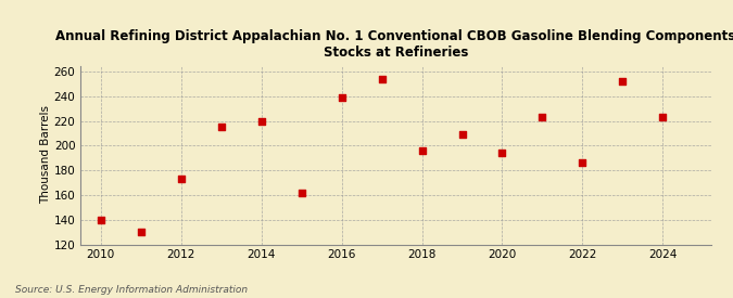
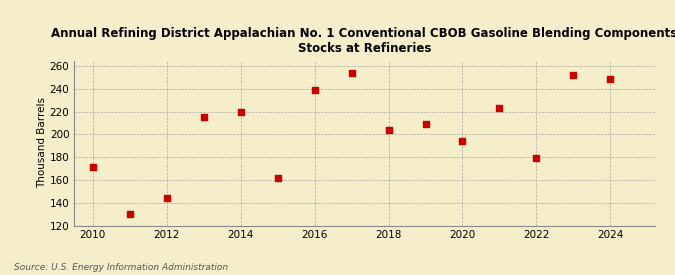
2010: 140 -> 171
2012: 173 -> 144
2018: 196 -> 204
2022: 186 -> 179
2024: 223 -> 249
